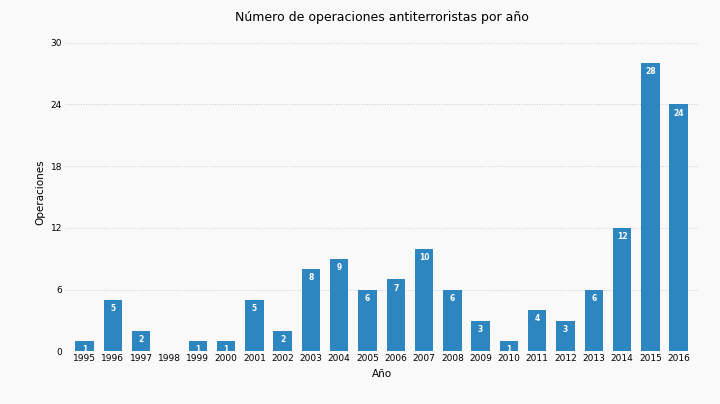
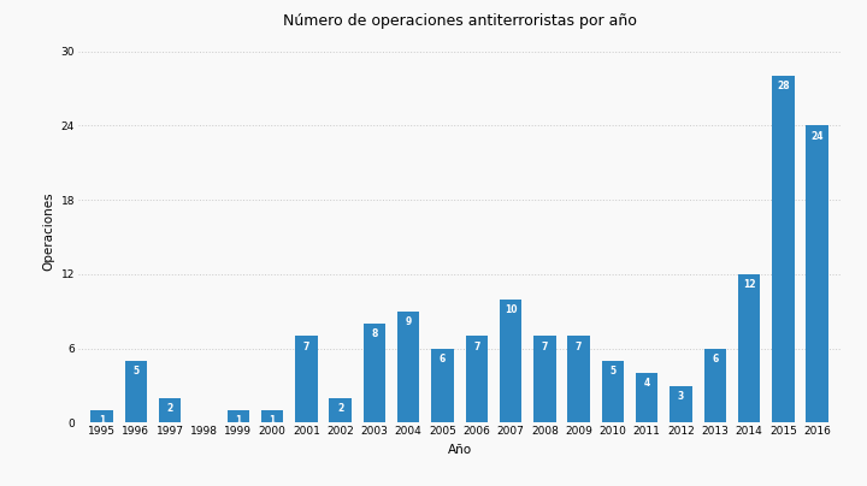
2001: 5 -> 7
2008: 6 -> 7
2009: 3 -> 7
2010: 1 -> 5
